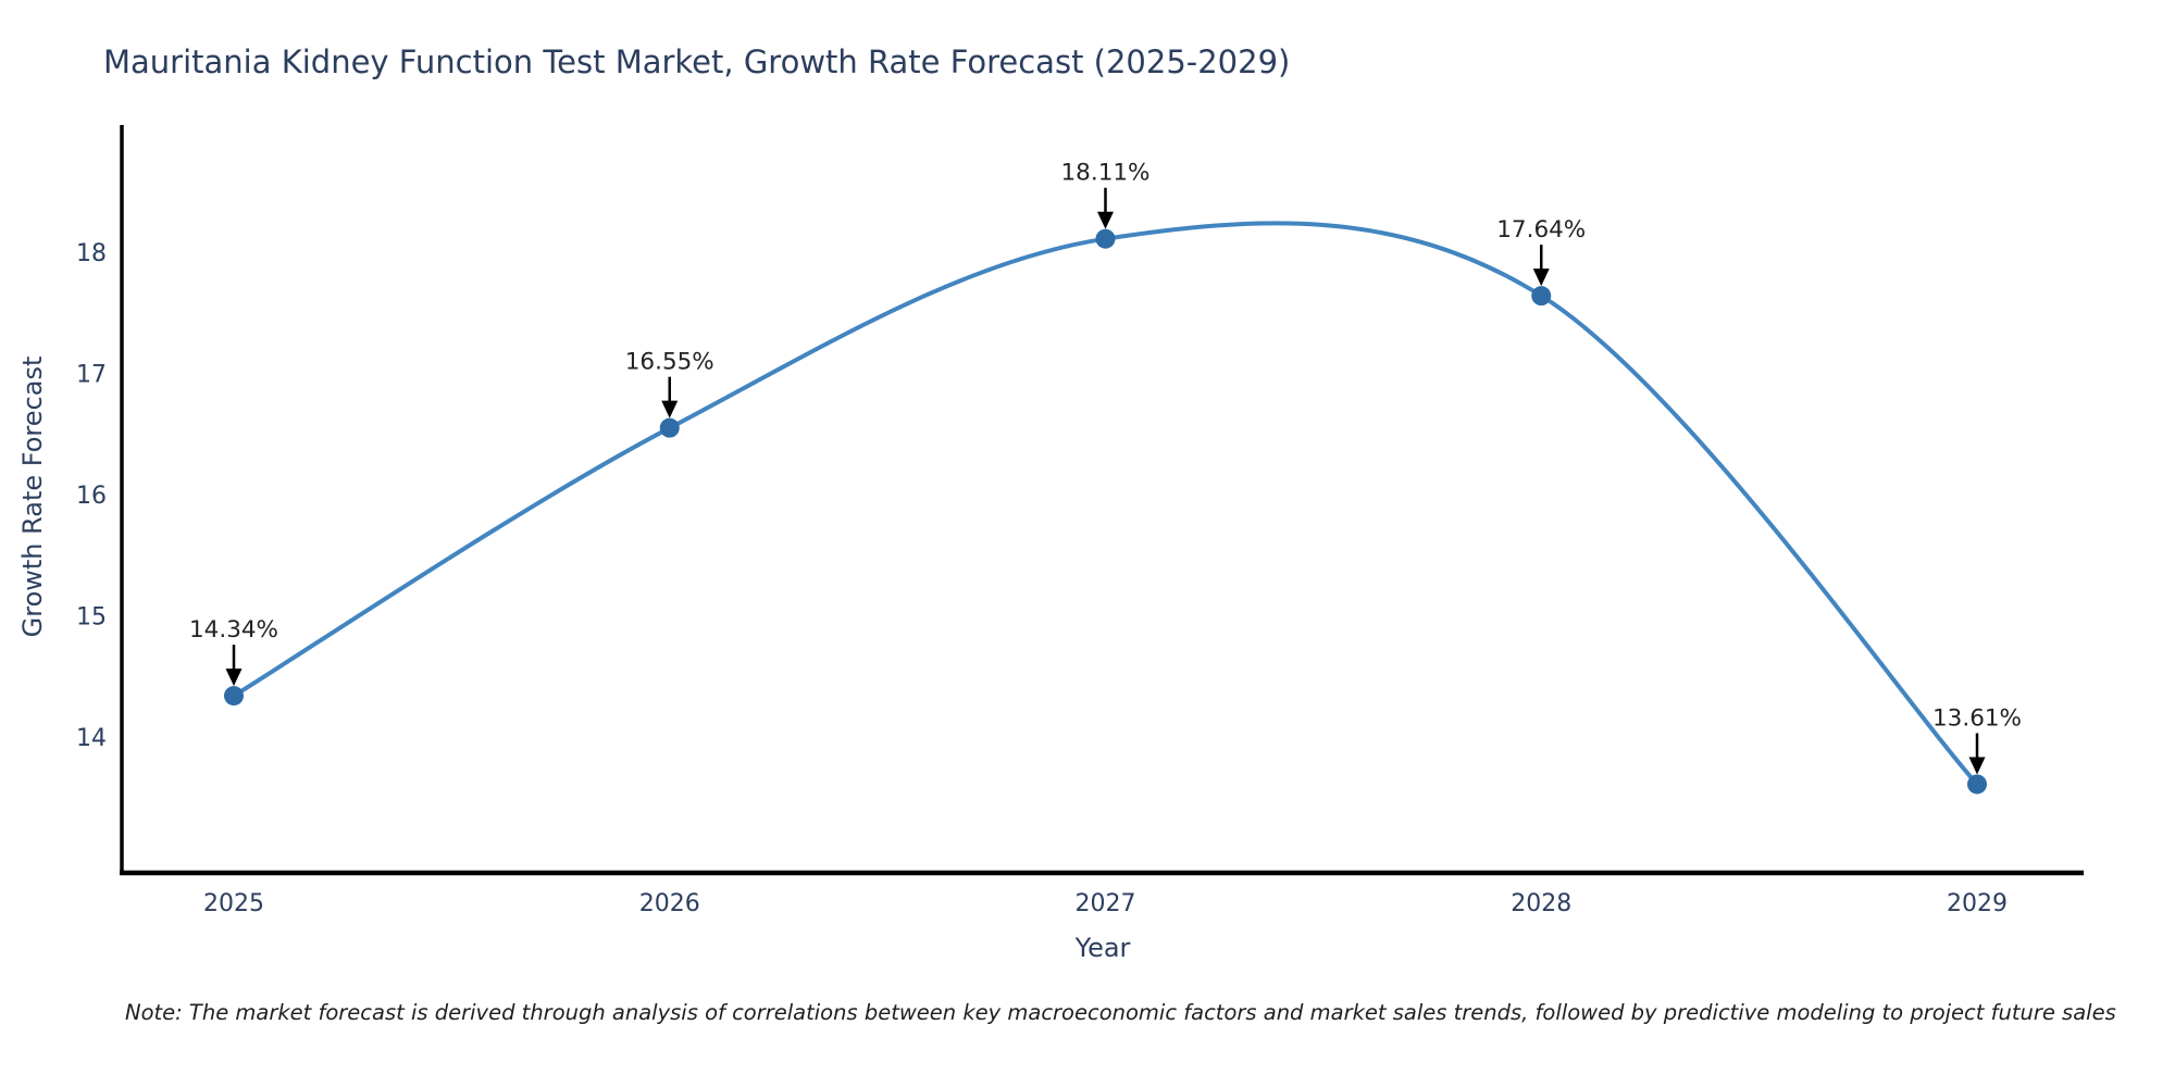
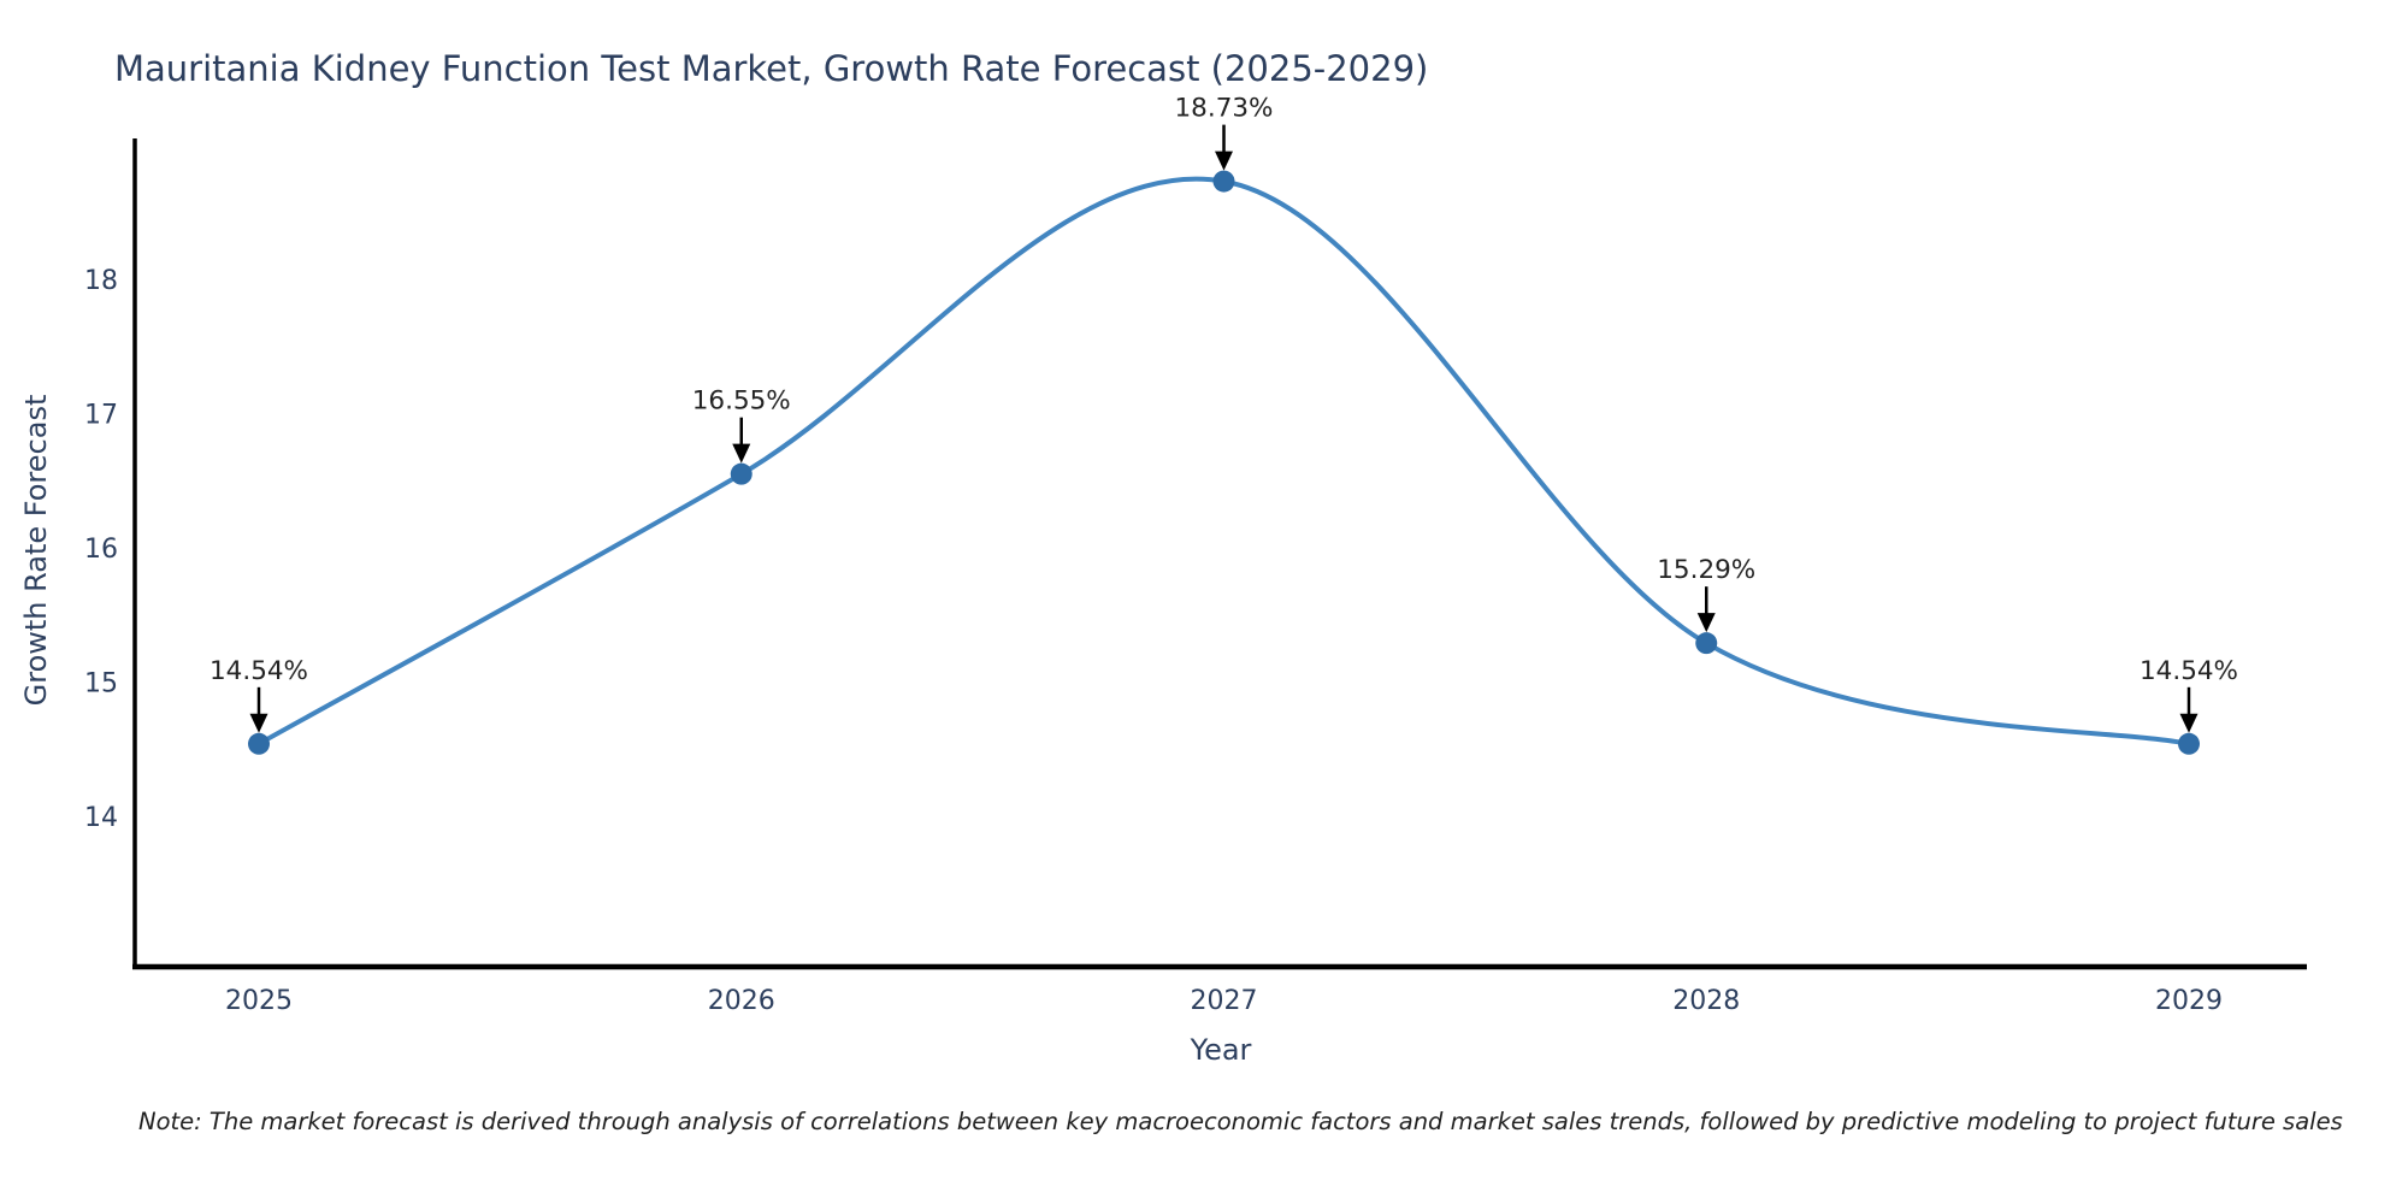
2025: 14.34% -> 14.54%
2027: 18.11% -> 18.73%
2028: 17.64% -> 15.29%
2029: 13.61% -> 14.54%
